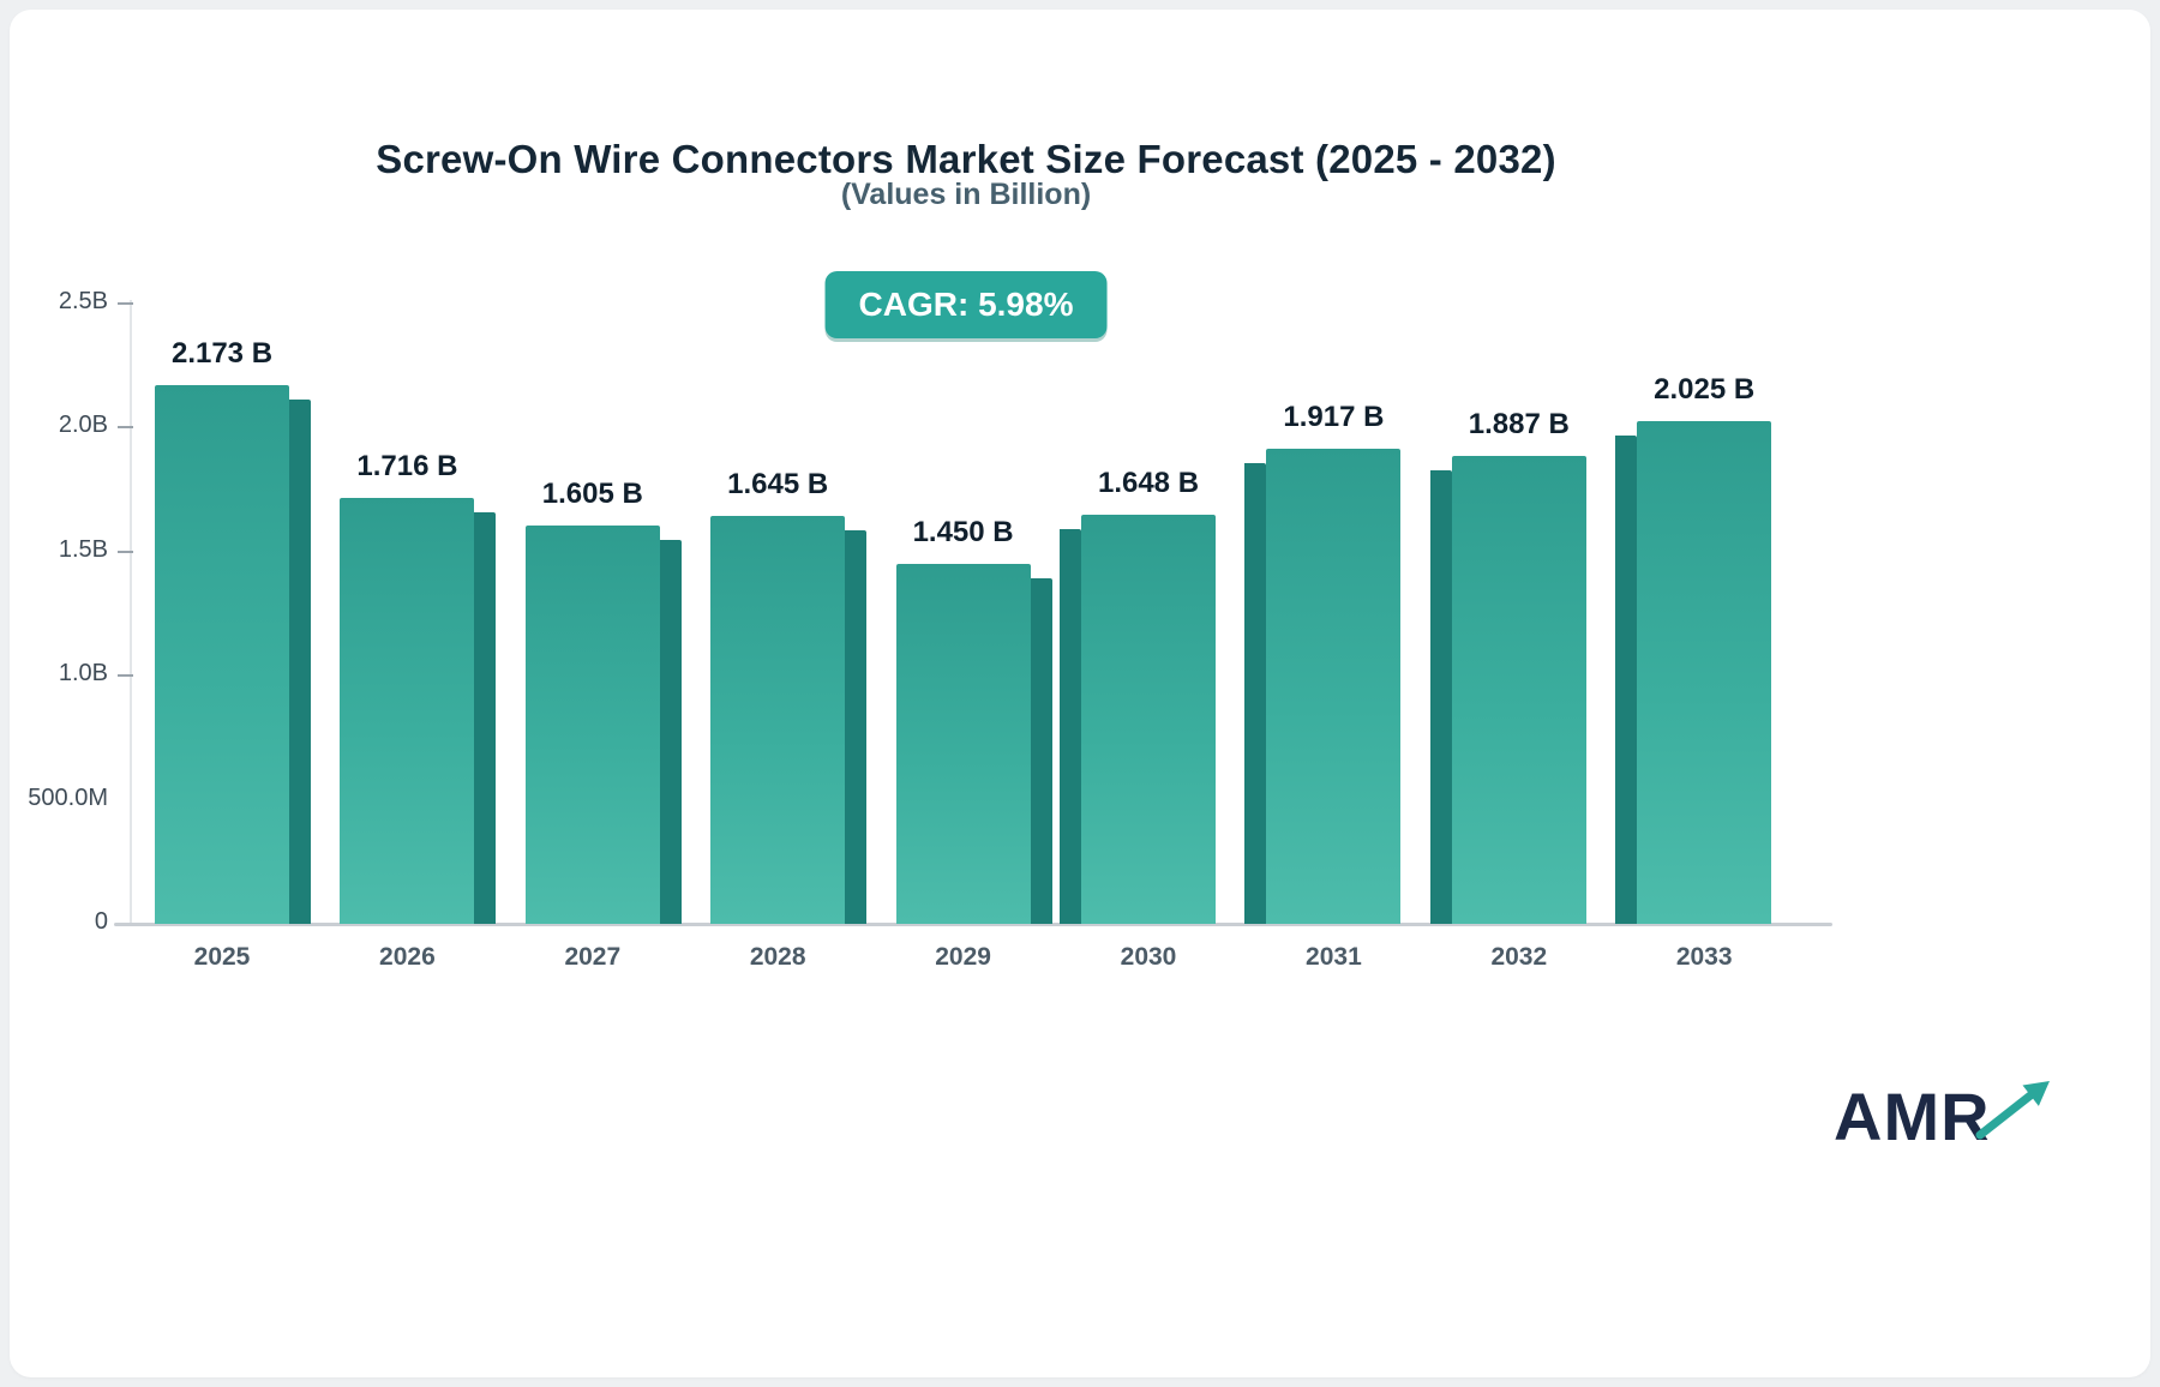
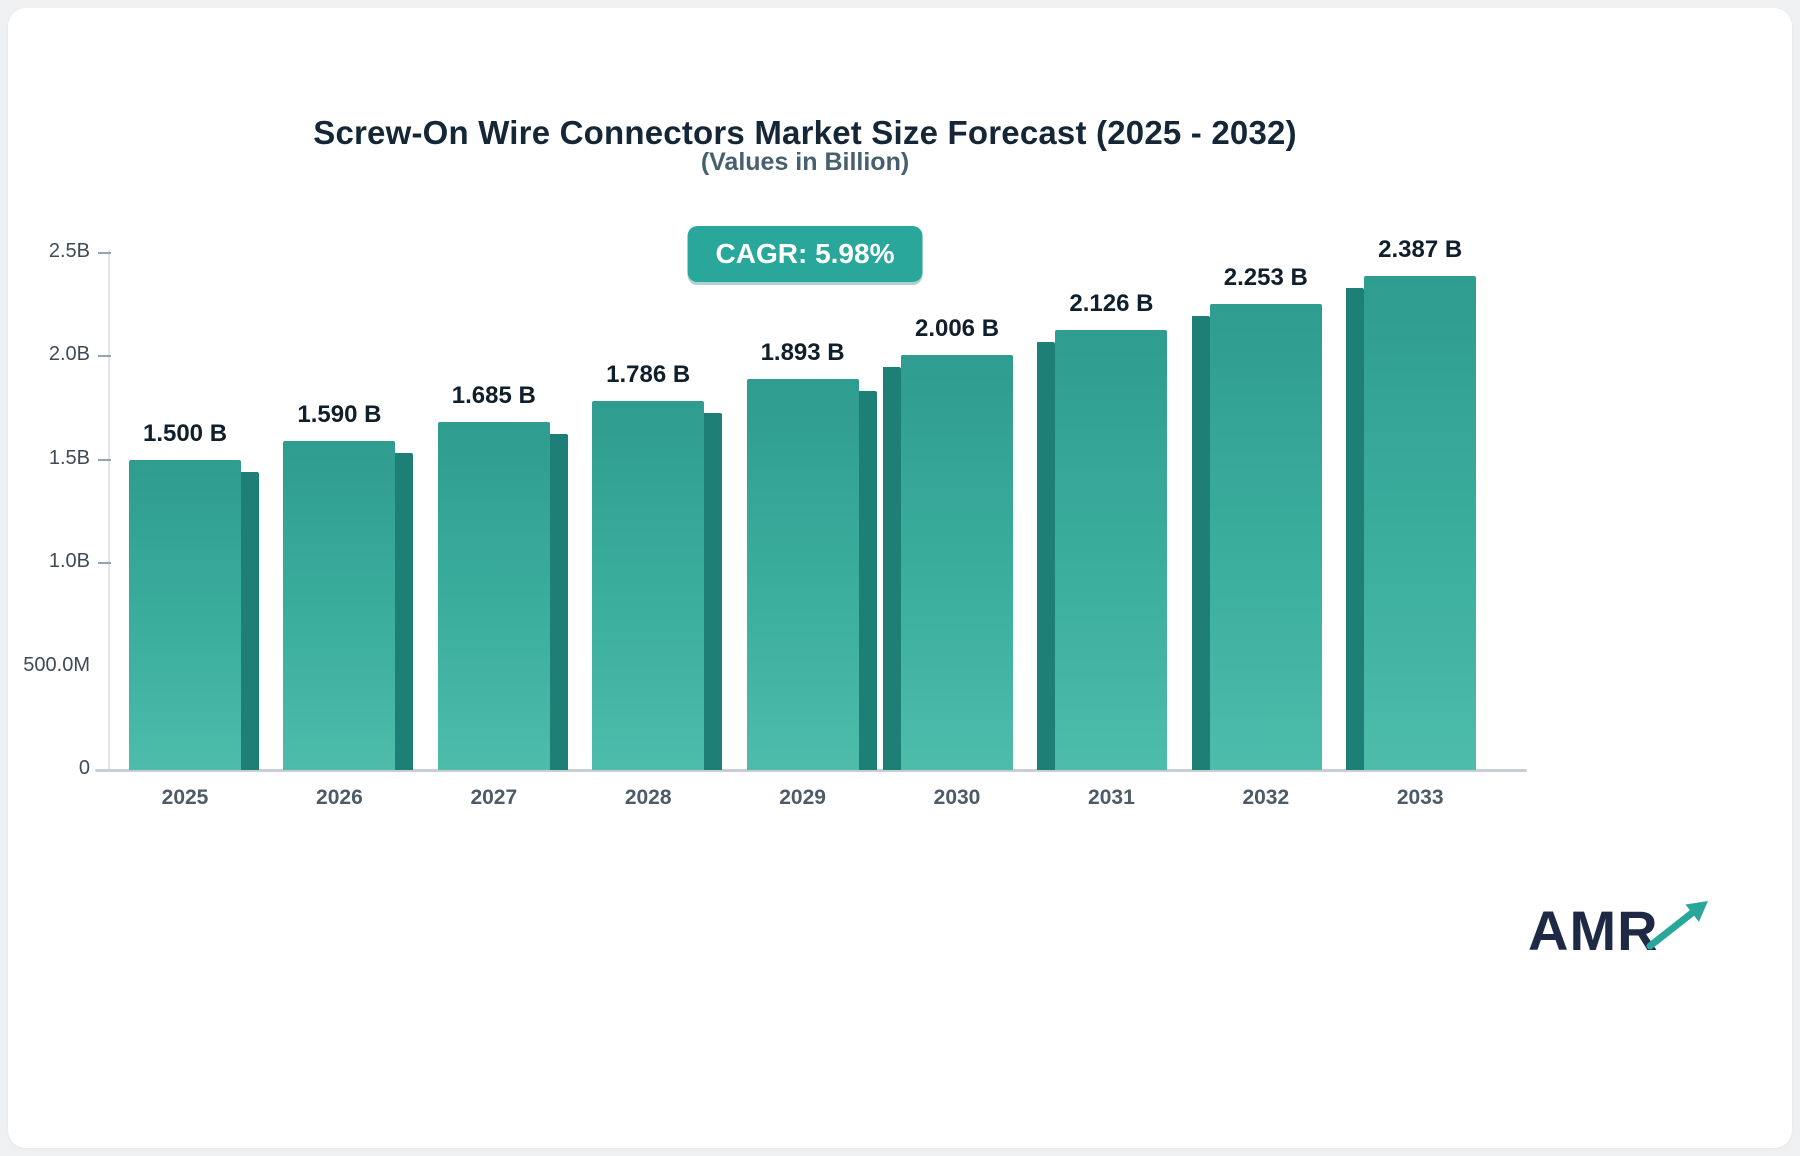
2025: 2.173 -> 1.500
2026: 1.716 -> 1.590
2027: 1.605 -> 1.685
2028: 1.645 -> 1.786
2029: 1.450 -> 1.893
2030: 1.648 -> 2.006
2031: 1.917 -> 2.126
2032: 1.887 -> 2.253
2033: 2.025 -> 2.387
